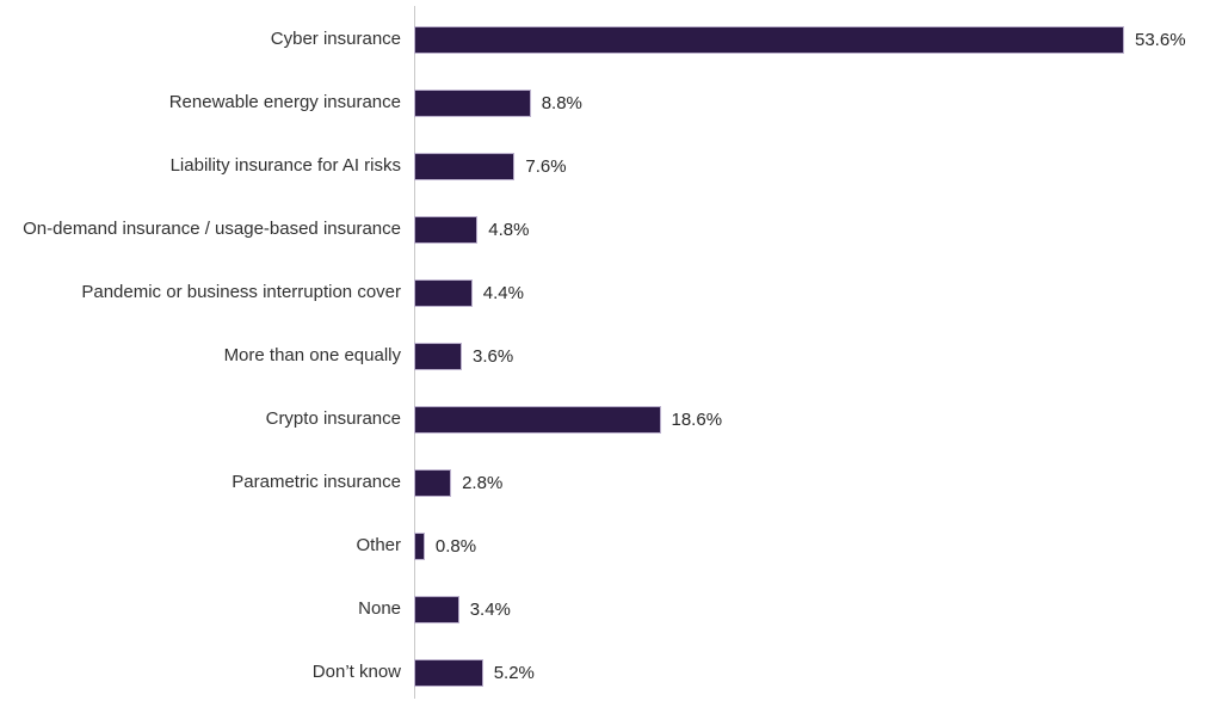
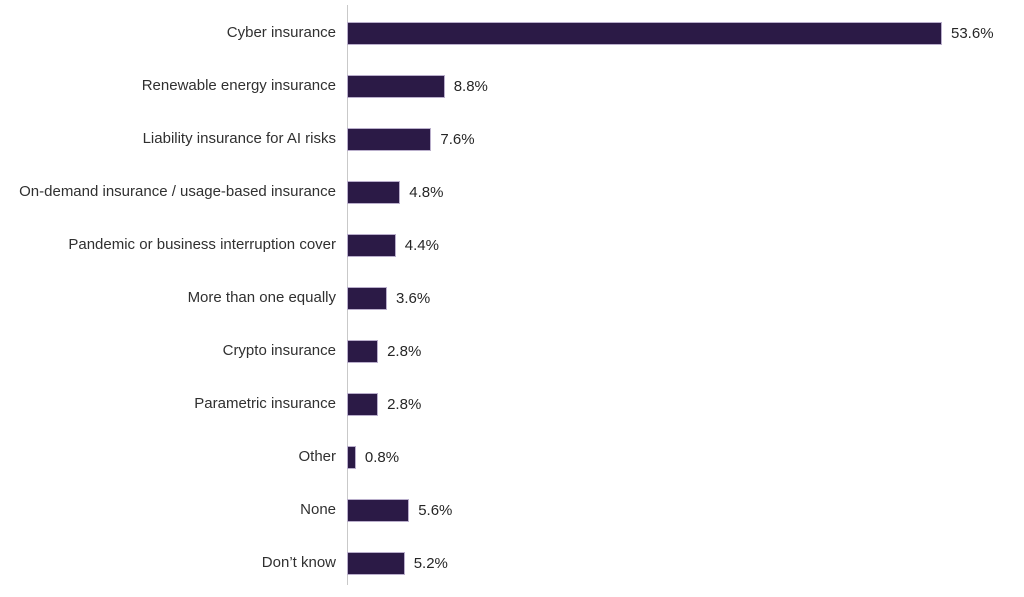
Crypto insurance: 18.6% -> 2.8%
None: 3.4% -> 5.6%
